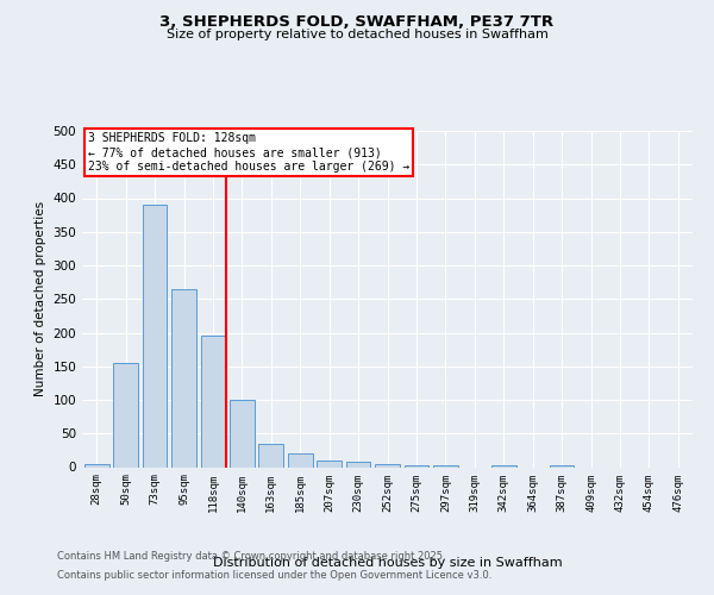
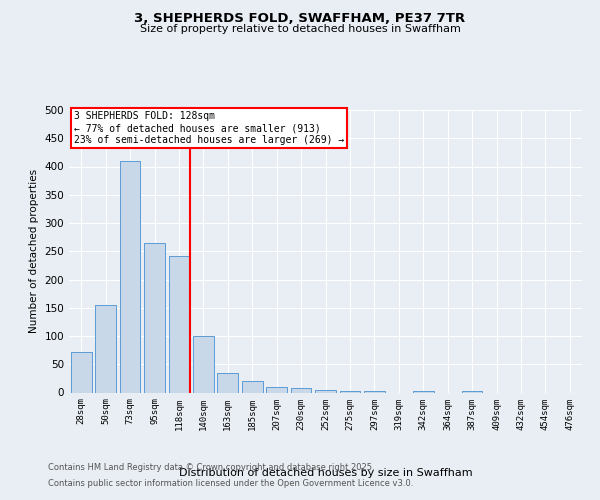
28sqm: 5 -> 72
73sqm: 390 -> 410
118sqm: 195 -> 242
